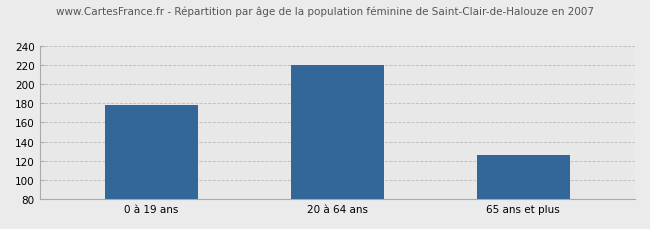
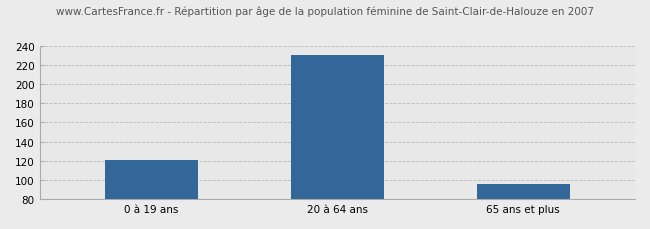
0 à 19 ans: 178 -> 121
20 à 64 ans: 220 -> 230
65 ans et plus: 126 -> 96
